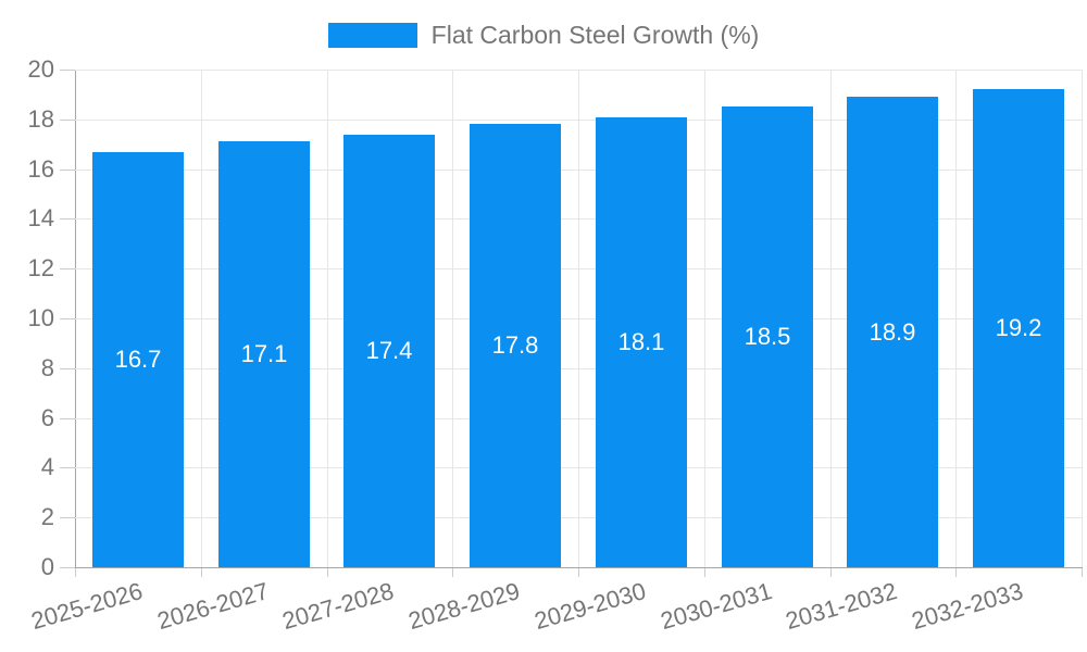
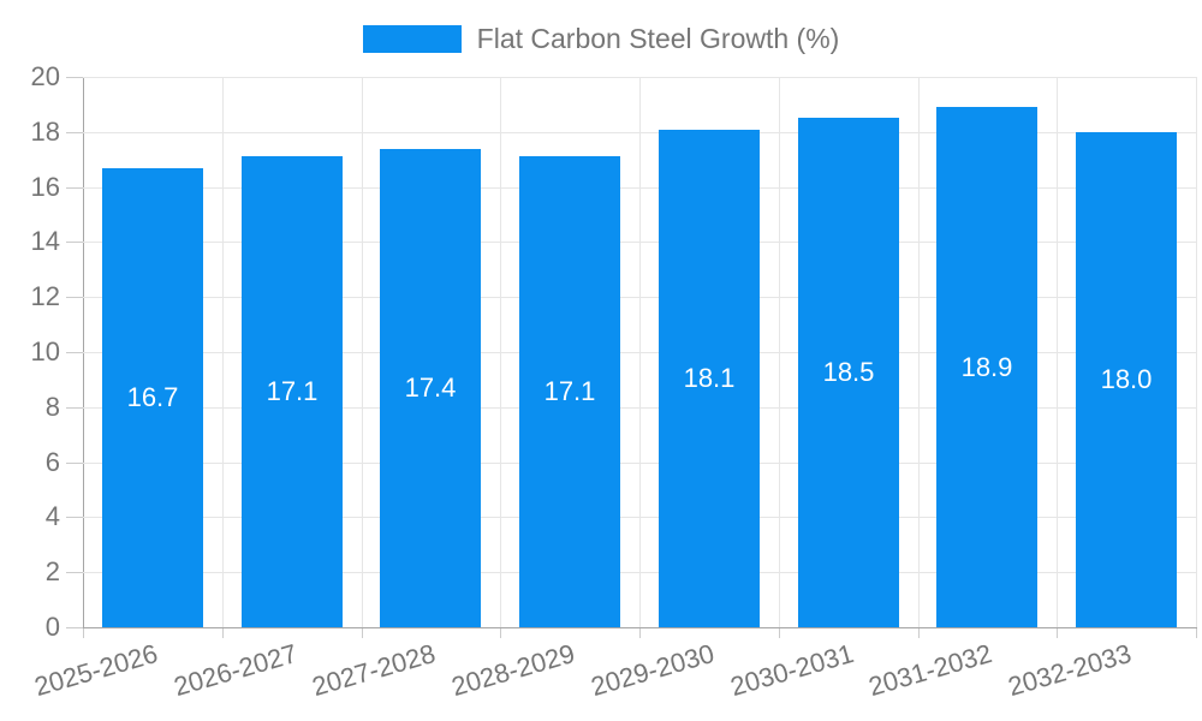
2028-2029: 17.8 -> 17.1
2032-2033: 19.2 -> 18.0
